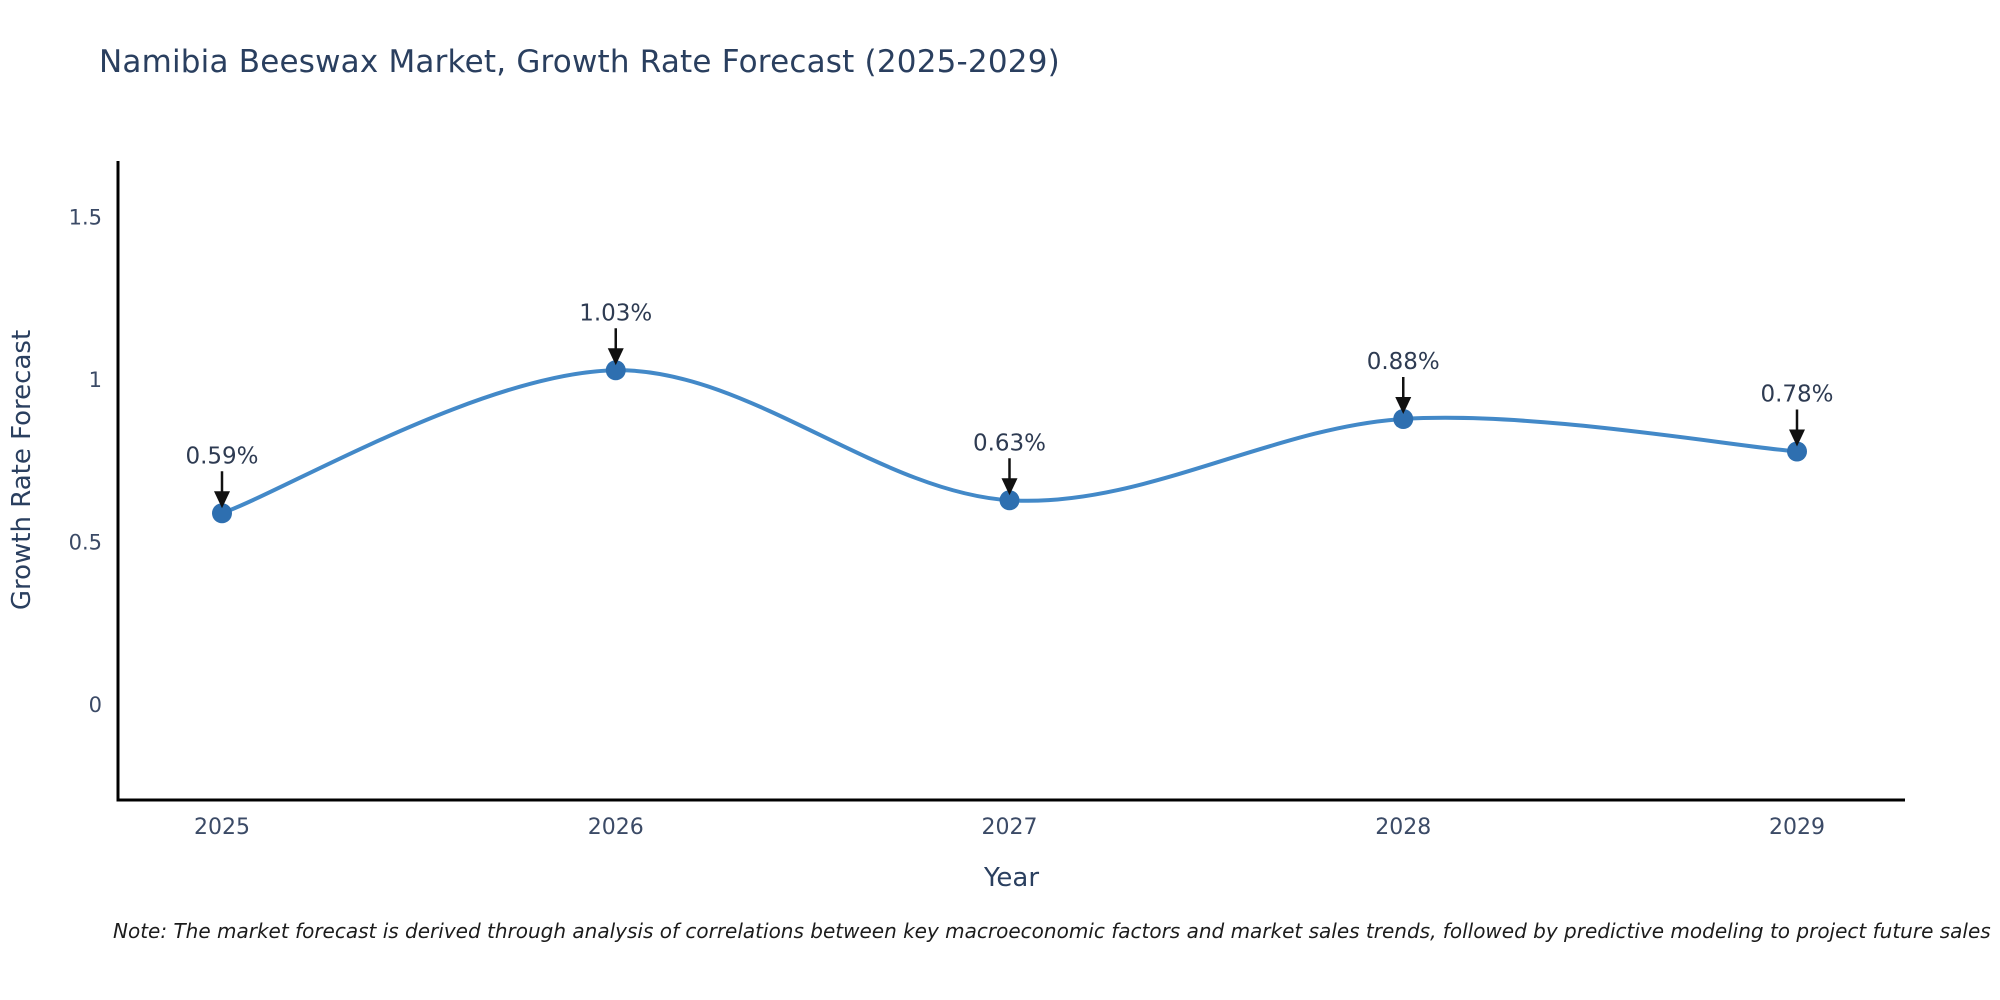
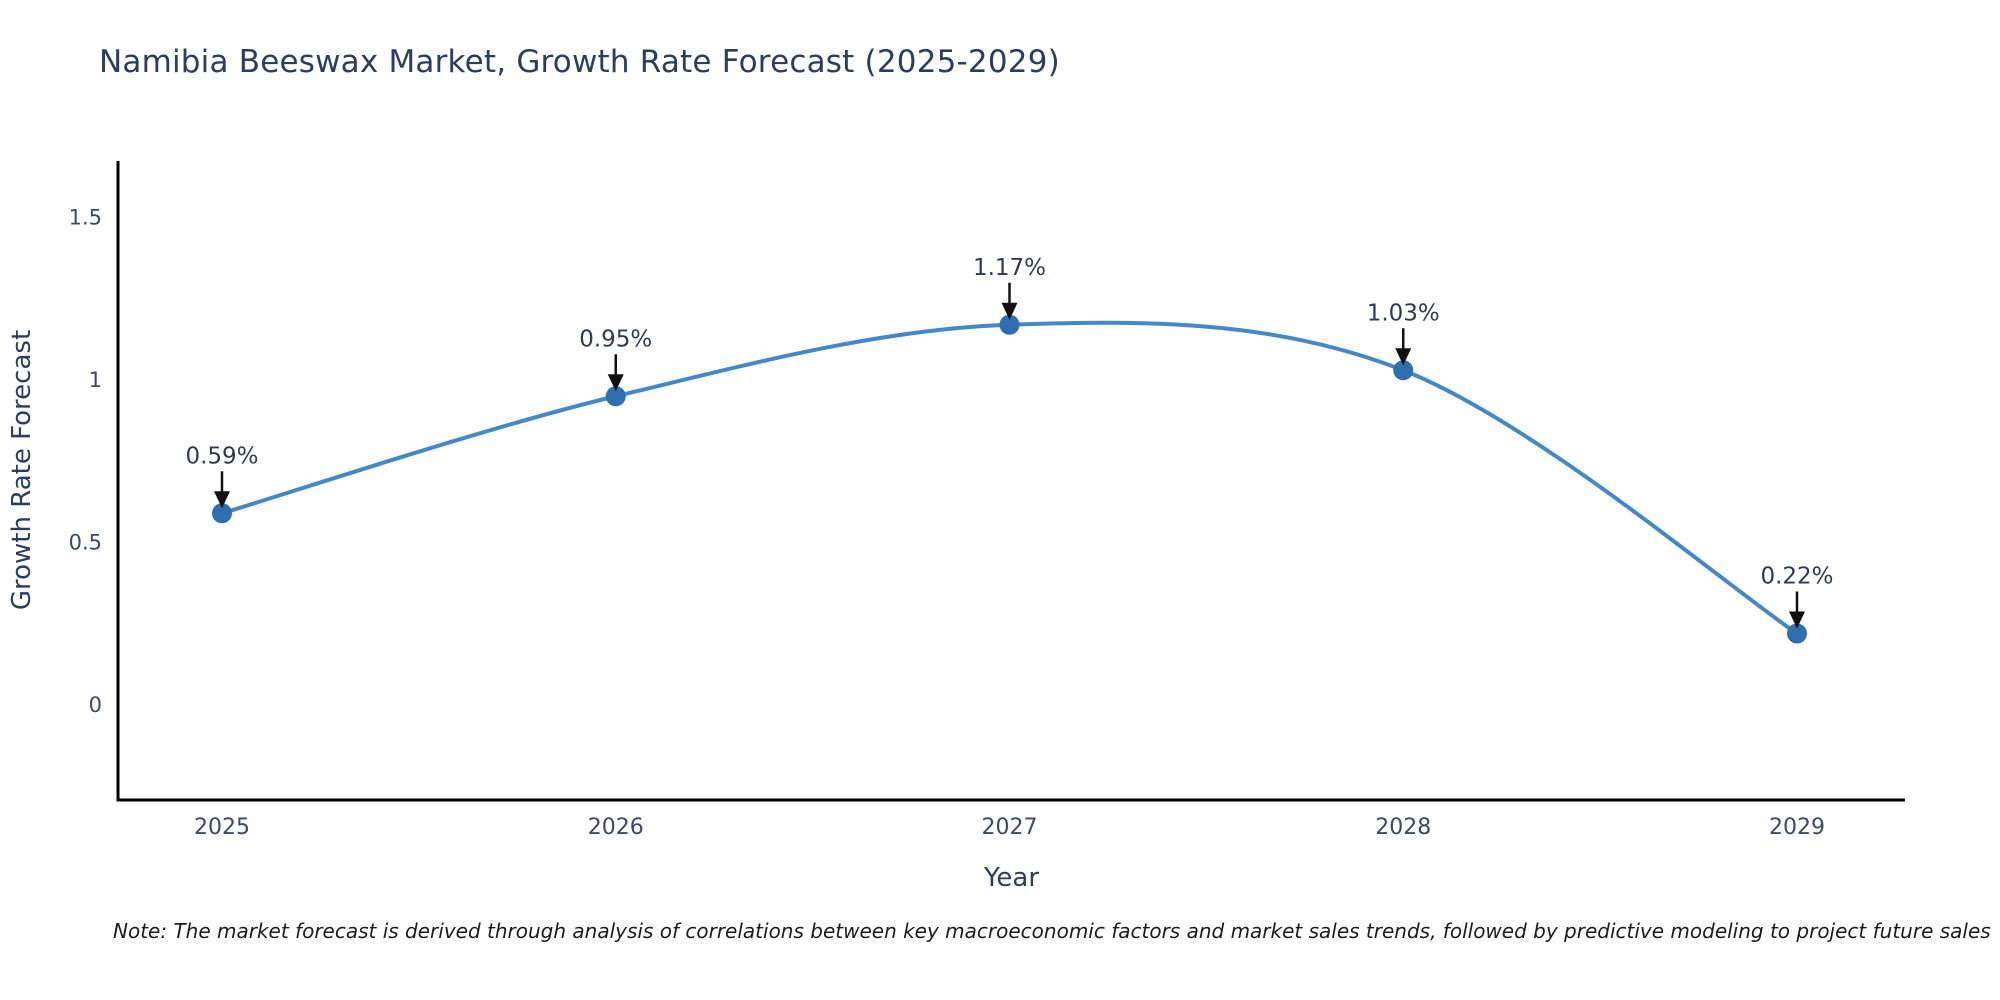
2026: 1.03% -> 0.95%
2027: 0.63% -> 1.17%
2028: 0.88% -> 1.03%
2029: 0.78% -> 0.22%
